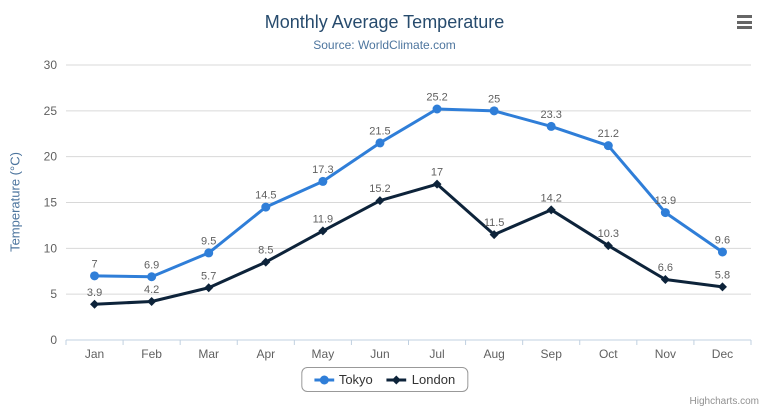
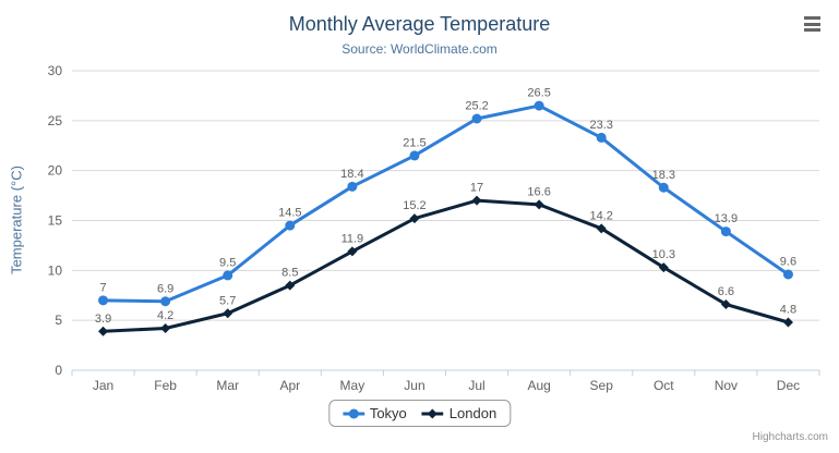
Tokyo/May: 17.3 -> 18.4
Tokyo/Aug: 25 -> 26.5
London/Aug: 11.5 -> 16.6
Tokyo/Oct: 21.2 -> 18.3
London/Dec: 5.8 -> 4.8
